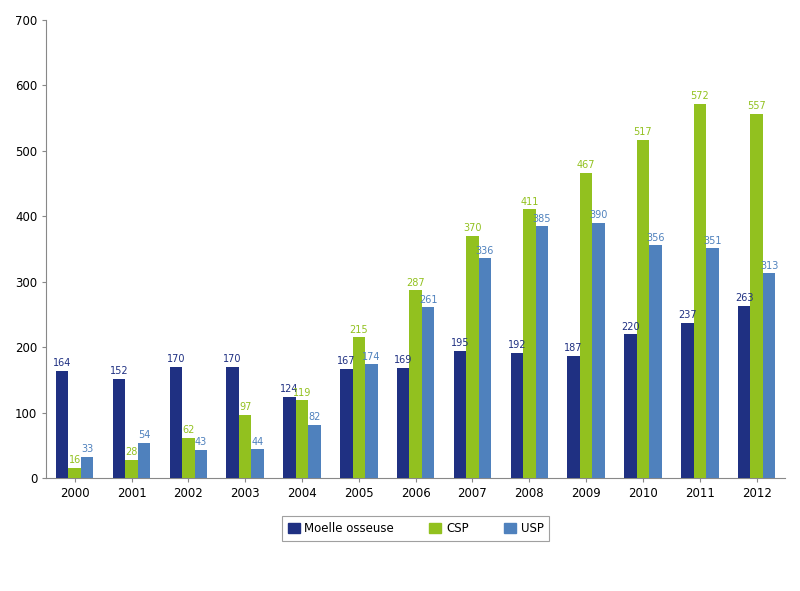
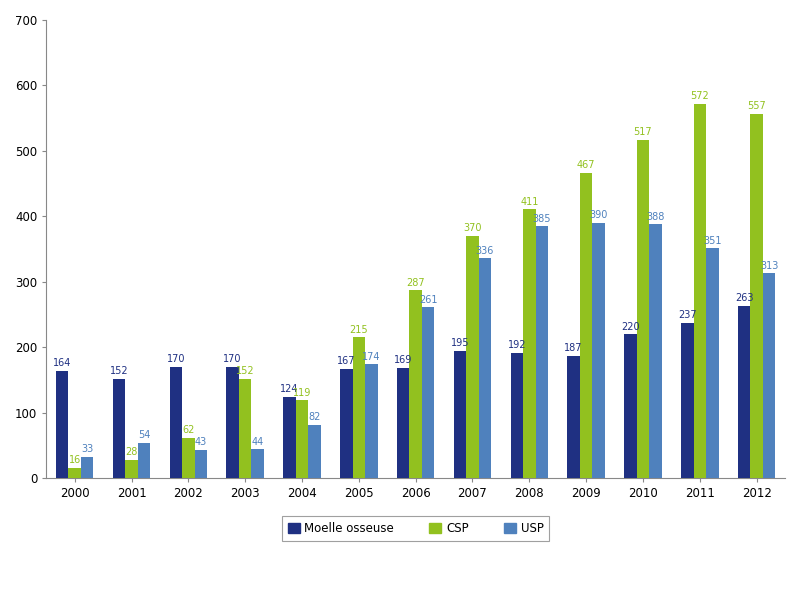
CSP/2003: 97 -> 152
USP/2010: 356 -> 388
